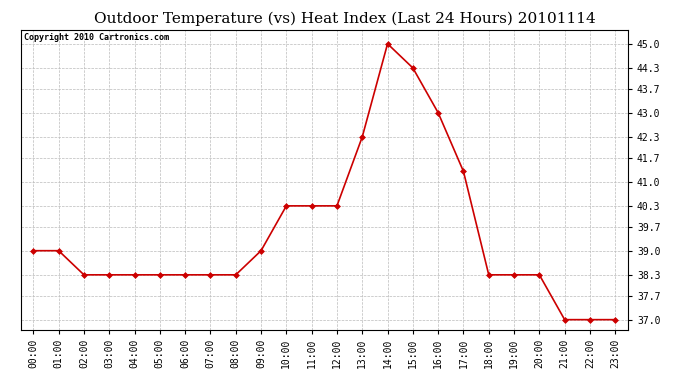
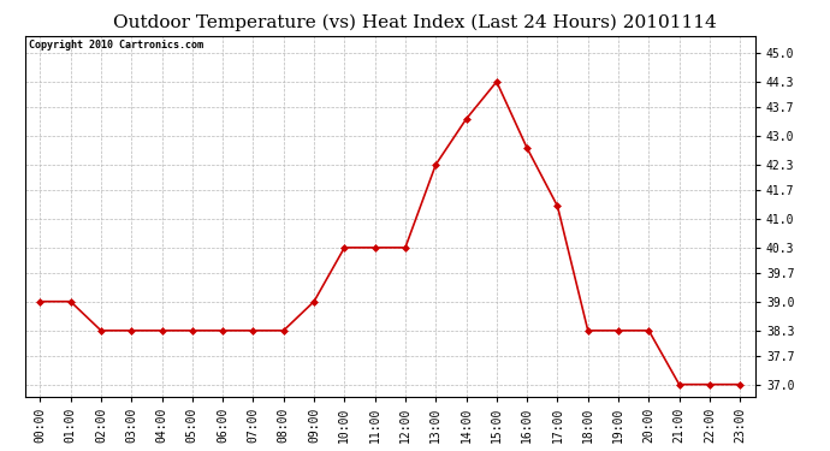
14:00: 45.0 -> 43.4
16:00: 43.0 -> 42.7
